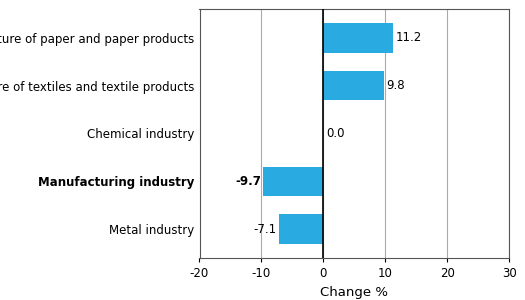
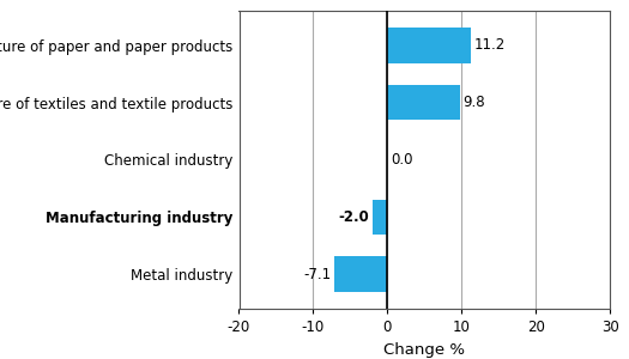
Manufacturing industry: -9.7 -> -2.0
